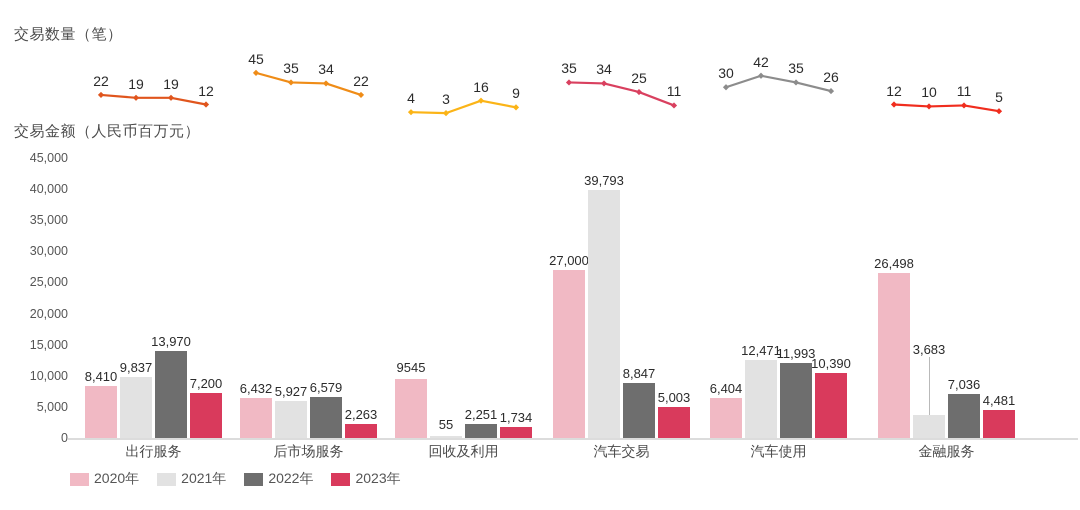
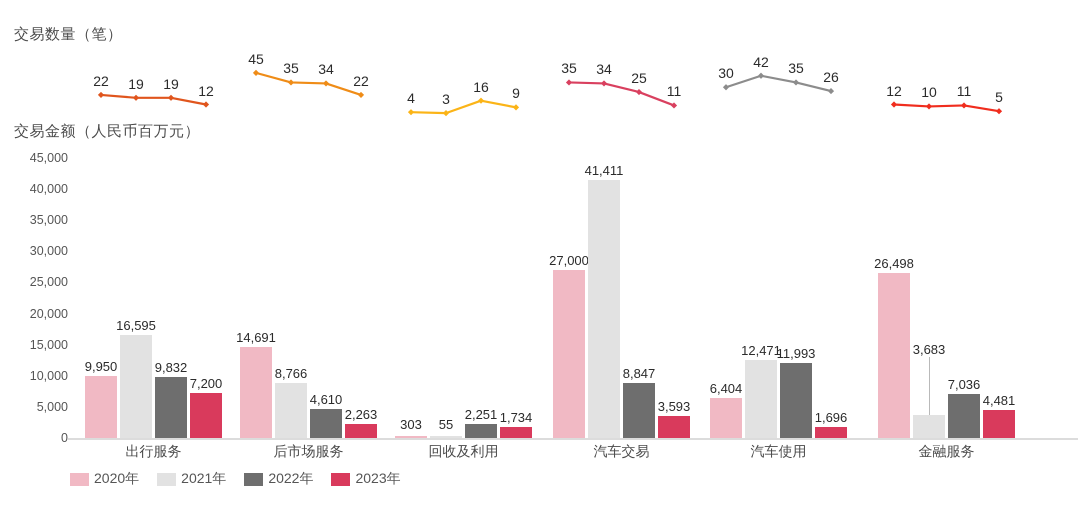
2020年/出行服务: 8,410 -> 9,950
2021年/出行服务: 9,837 -> 16,595
2022年/出行服务: 13,970 -> 9,832
2020年/后市场服务: 6,432 -> 14,691
2021年/后市场服务: 5,927 -> 8,766
2022年/后市场服务: 6,579 -> 4,610
2020年/回收及利用: 9545 -> 303
2021年/汽车交易: 39,793 -> 41,411
2023年/汽车交易: 5,003 -> 3,593
2023年/汽车使用: 10,390 -> 1,696
